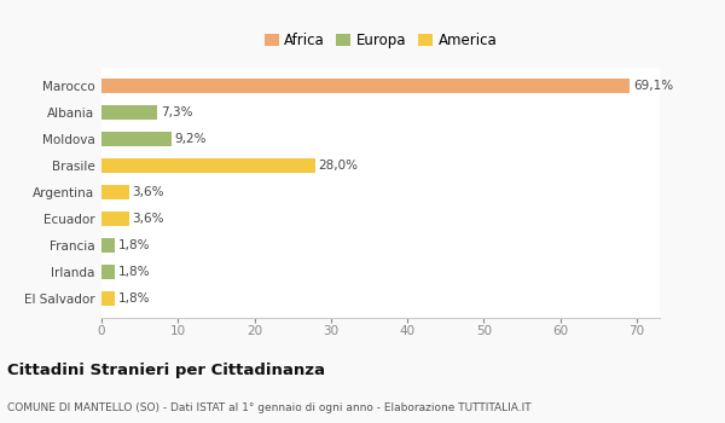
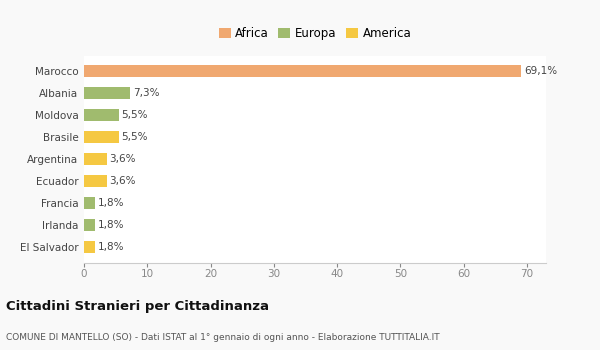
Moldova: 9,2% -> 5,5%
Brasile: 28,0% -> 5,5%
